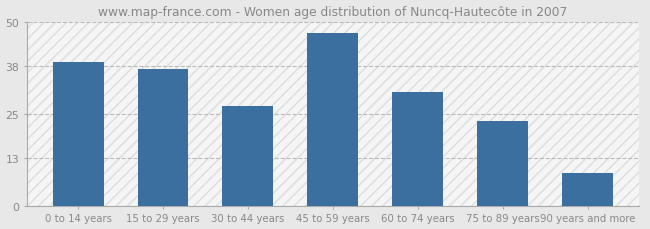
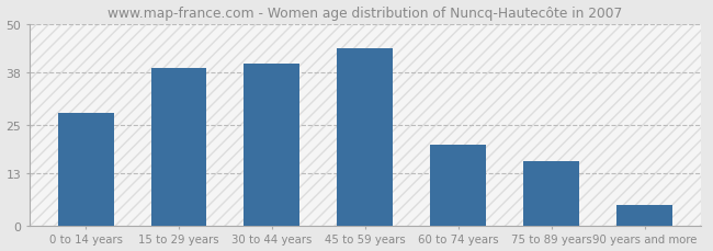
0 to 14 years: 39 -> 28
15 to 29 years: 37 -> 39
30 to 44 years: 27 -> 40
45 to 59 years: 47 -> 44
60 to 74 years: 31 -> 20
75 to 89 years: 23 -> 16
90 years and more: 9 -> 5
